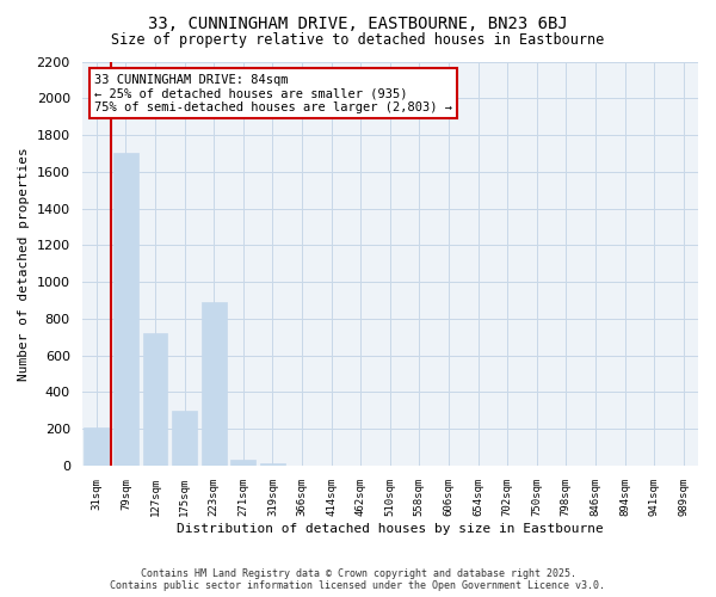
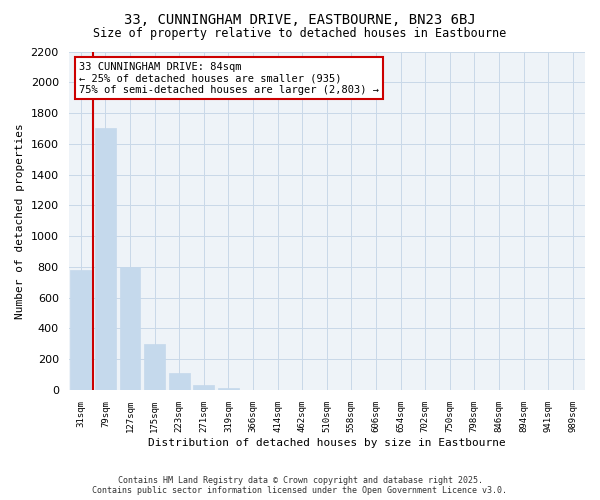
31sqm: 210 -> 780
127sqm: 720 -> 800
223sqm: 890 -> 110
